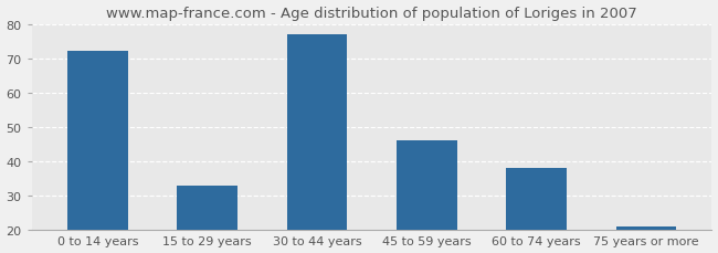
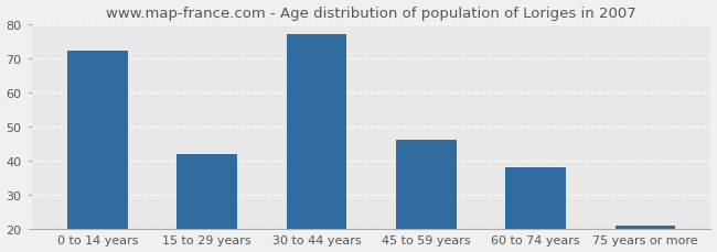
15 to 29 years: 33 -> 42
